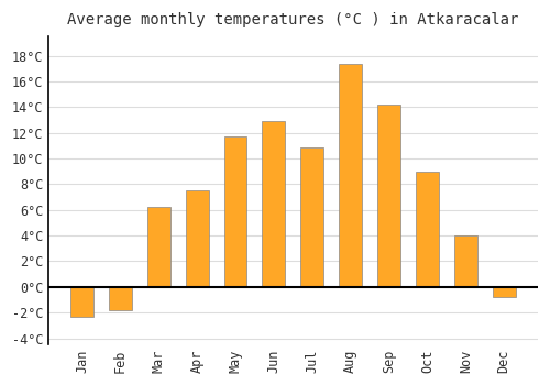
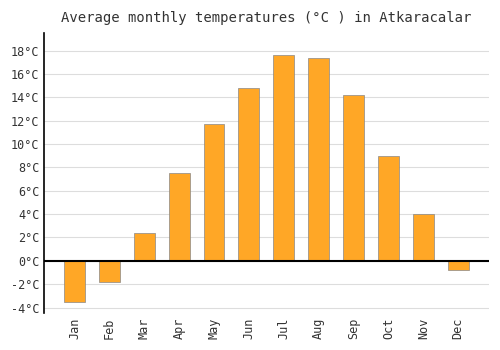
Jan: -2.3°C -> -3.5°C
Mar: 6.2°C -> 2.4°C
Jun: 12.9°C -> 14.8°C
Jul: 10.9°C -> 17.6°C
